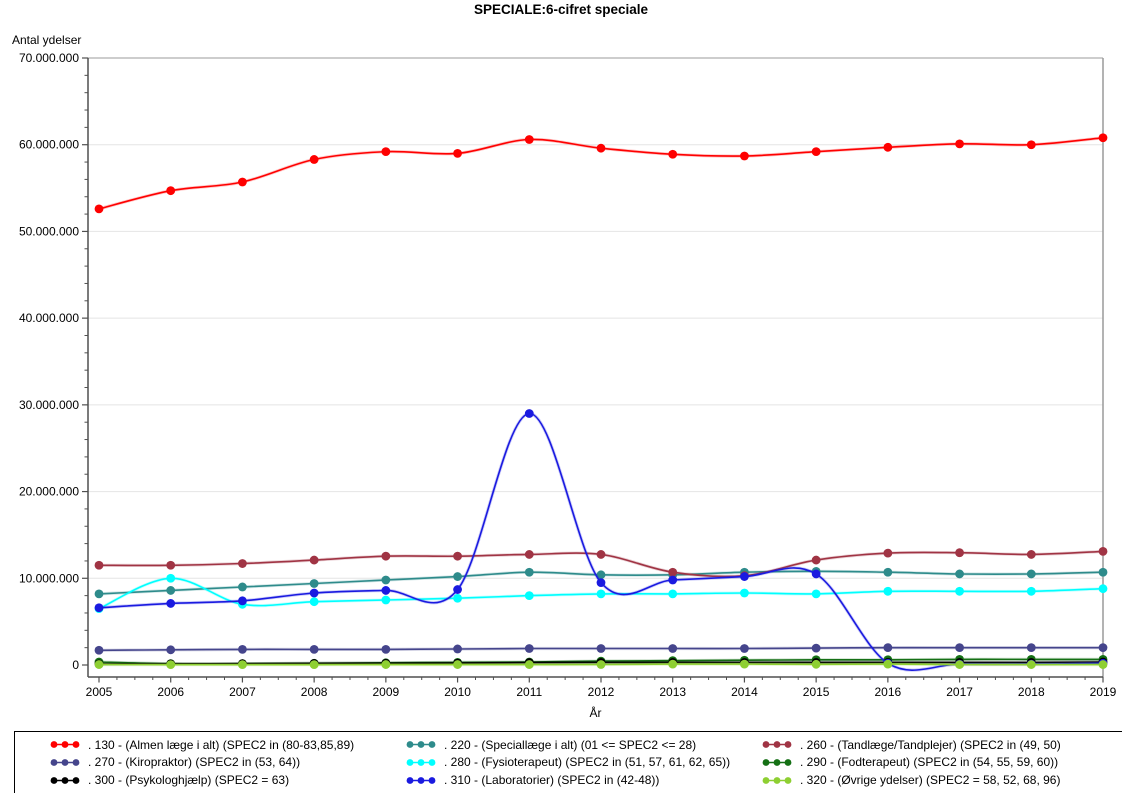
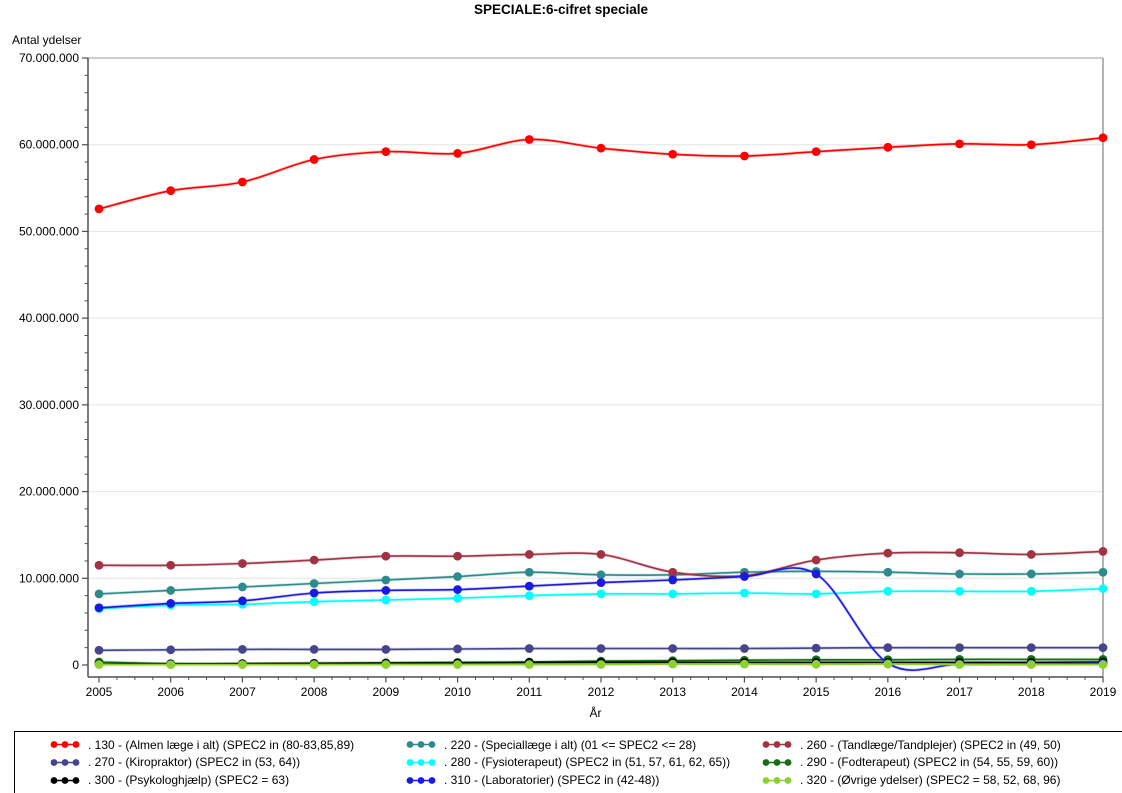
. 280 - (Fysioterapeut) (SPEC2 in (51, 57, 61, 62, 65))/2006: 10000000 -> 7000000
. 310 - (Laboratorier) (SPEC2 in (42-48))/2011: 29000000 -> 9000000
